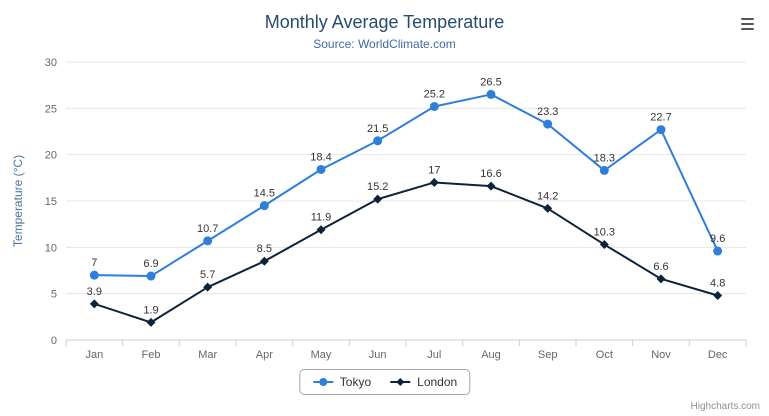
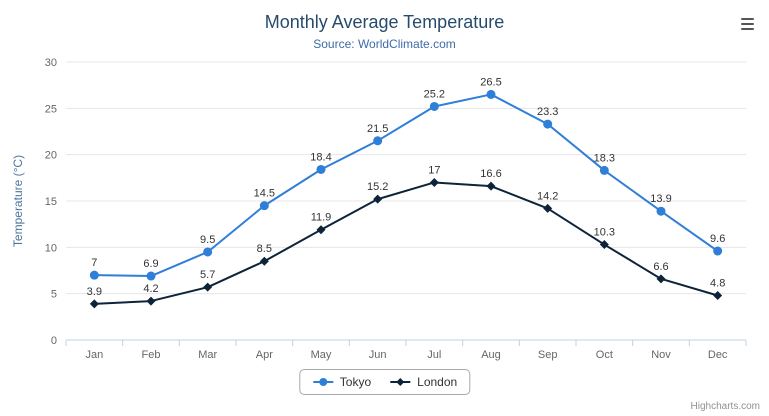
London/Feb: 1.9 -> 4.2
Tokyo/Mar: 10.7 -> 9.5
Tokyo/Nov: 22.7 -> 13.9
